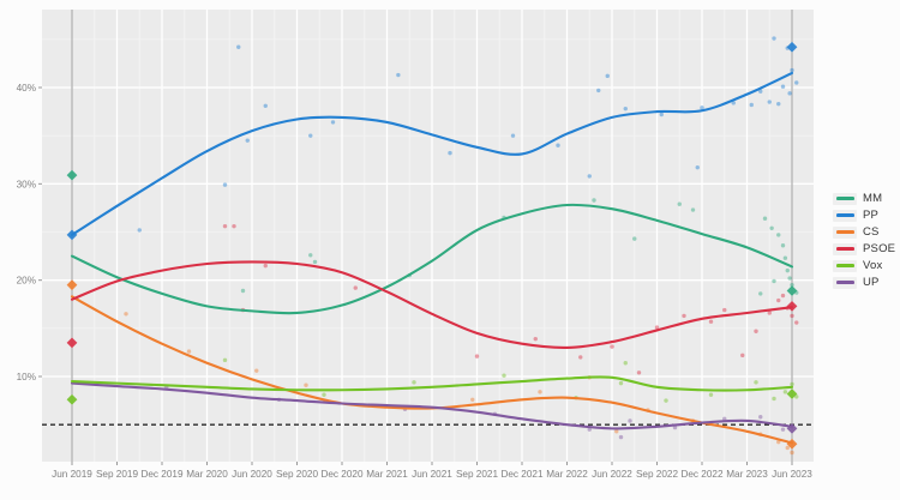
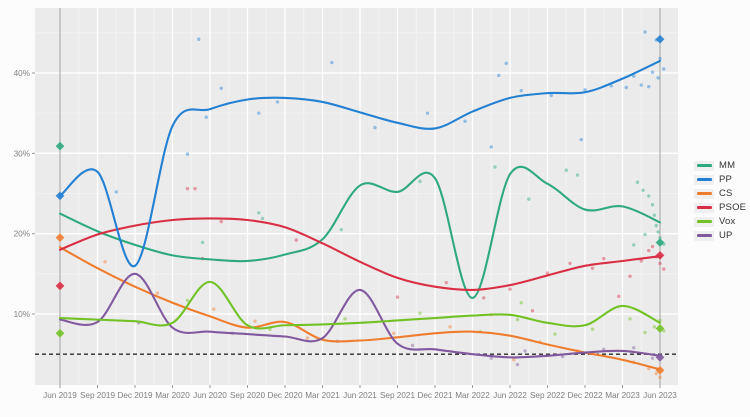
PP/Dec 2019: 31% -> 16%
UP/Dec 2019: 9% -> 15%
Vox/Jun 2020: 9% -> 14%
CS/Dec 2020: 7% -> 9%
MM/Jun 2021: 22% -> 26%
UP/Jun 2021: 7% -> 13%
MM/Mar 2022: 28% -> 12%
MM/Dec 2022: 25% -> 23%
Vox/Mar 2023: 9% -> 11%
